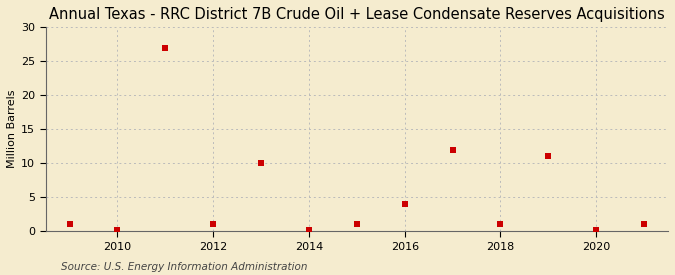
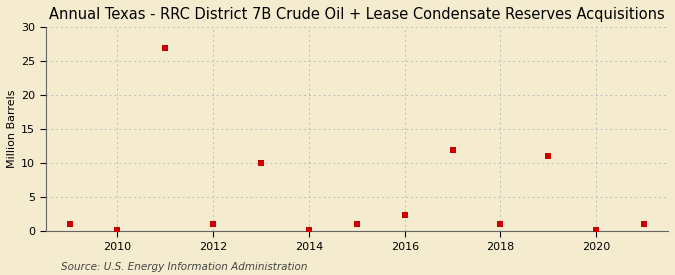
2016: 4.0 -> 2.4
